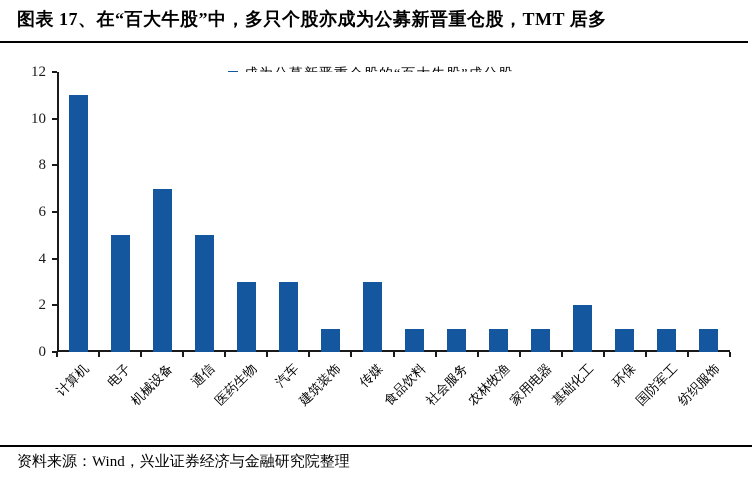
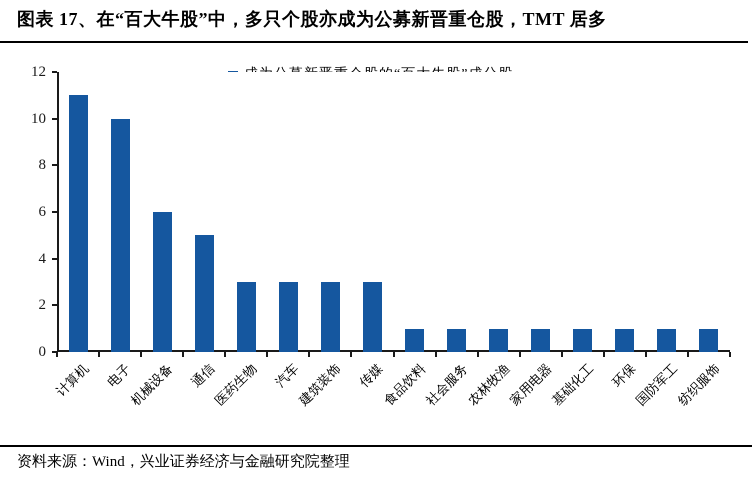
电子: 5 -> 10
机械设备: 7 -> 6
建筑装饰: 1 -> 3
基础化工: 2 -> 1
